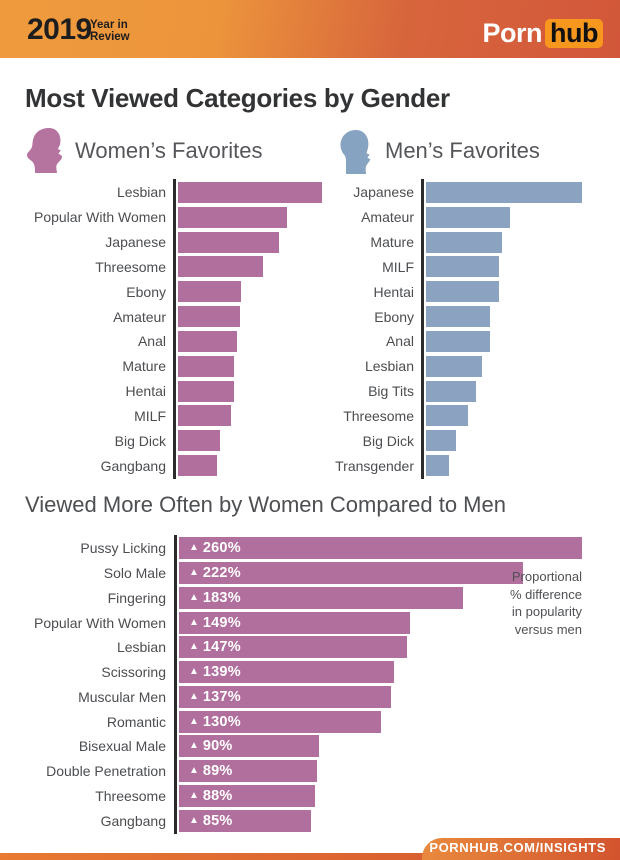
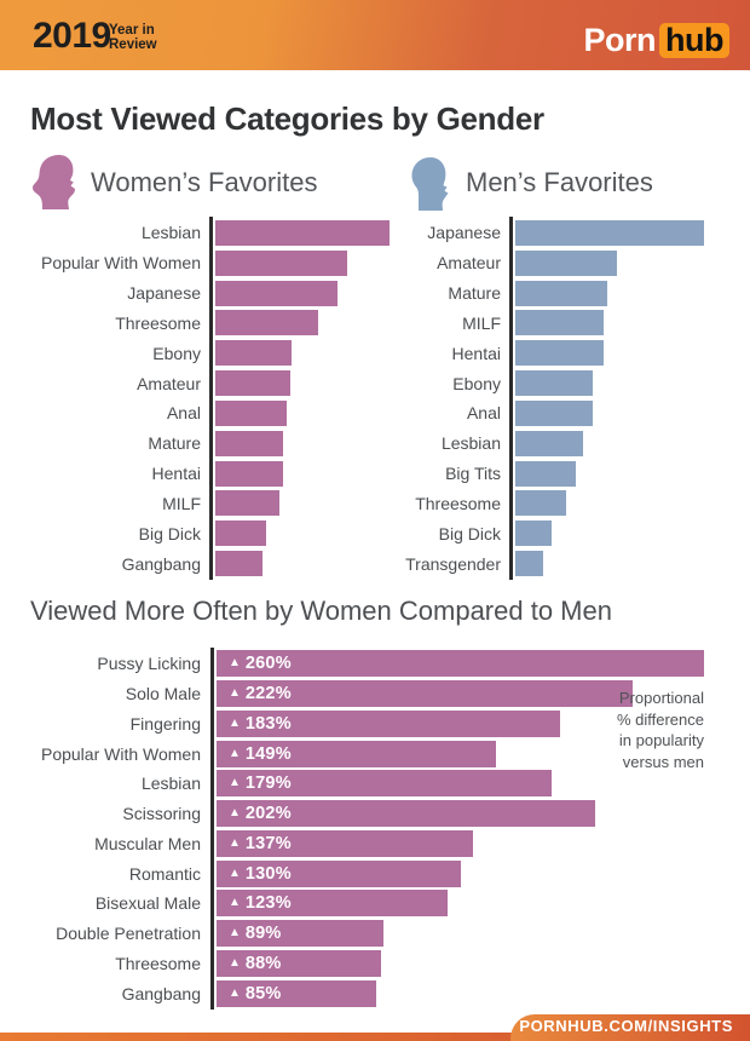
Viewed More Often by Women Compared to Men/Lesbian: 147% -> 179%
Viewed More Often by Women Compared to Men/Scissoring: 139% -> 202%
Viewed More Often by Women Compared to Men/Bisexual Male: 90% -> 123%
